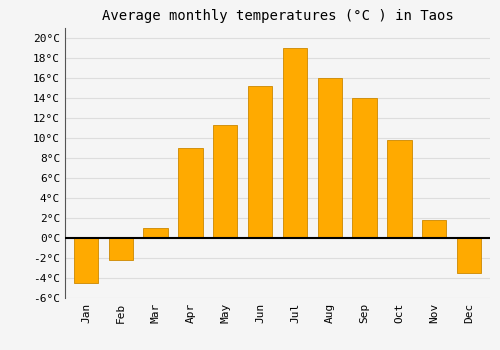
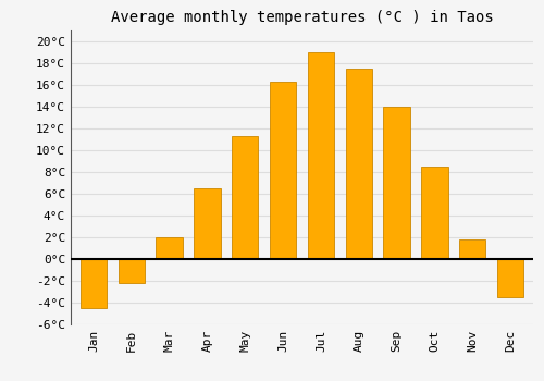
Mar: 1.0°C -> 2.0°C
Apr: 9.0°C -> 6.5°C
Jun: 15.2°C -> 16.3°C
Aug: 16.0°C -> 17.5°C
Oct: 9.8°C -> 8.5°C
